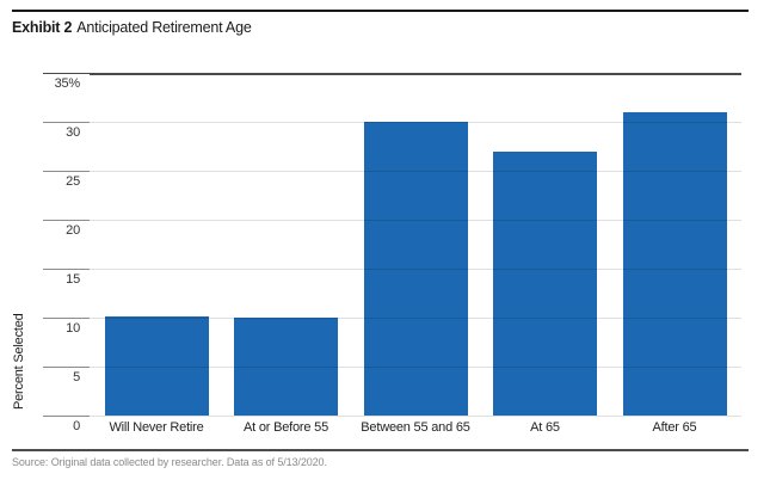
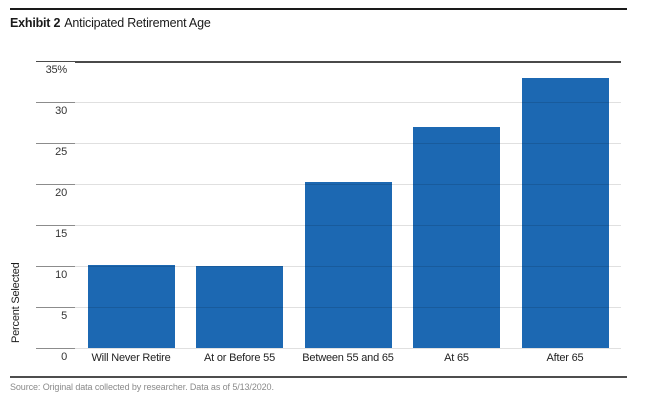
Between 55 and 65: 30% -> 20%
After 65: 31% -> 33%
